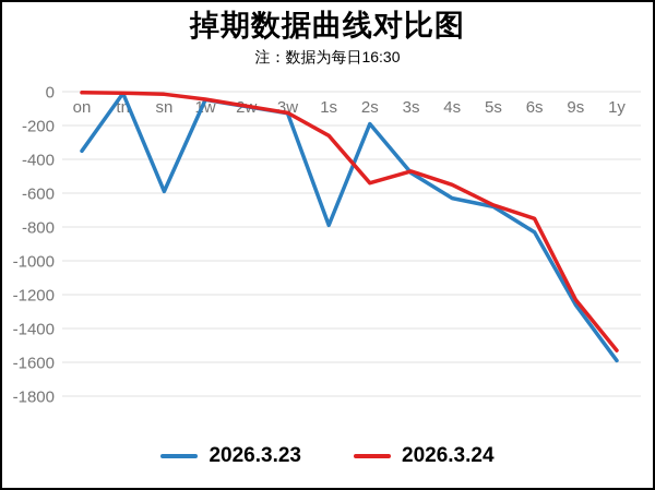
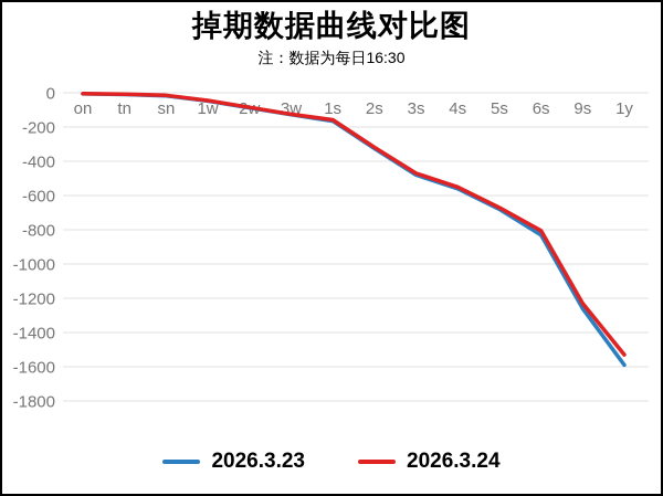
2026.3.23/on: -350 -> -10
2026.3.23/sn: -590 -> -20
2026.3.23/1s: -790 -> -160
2026.3.24/1s: -260 -> -160
2026.3.23/2s: -190 -> -320
2026.3.24/2s: -540 -> -320
2026.3.23/4s: -630 -> -560
2026.3.24/6s: -750 -> -800
